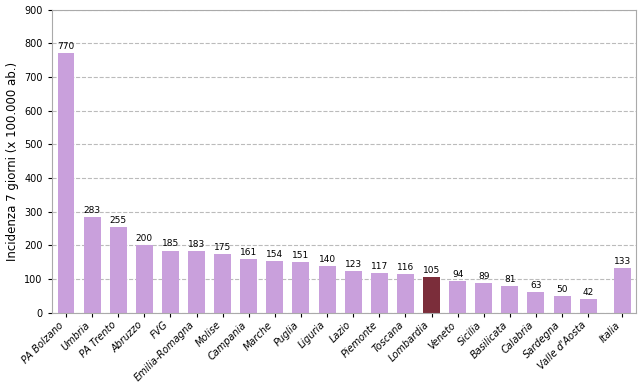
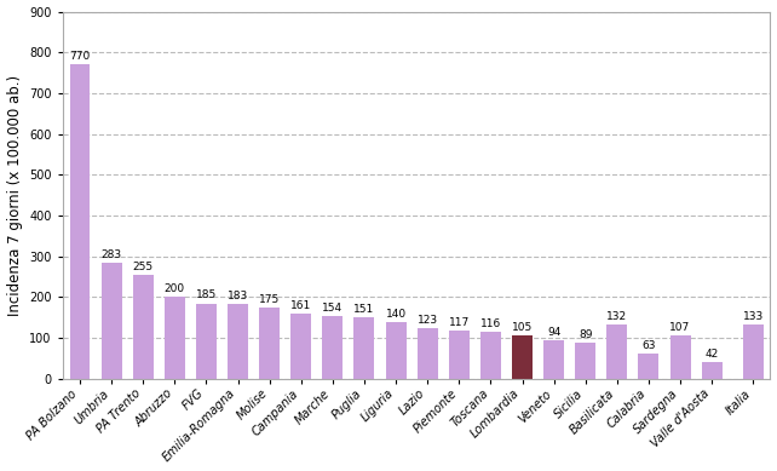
Basilicata: 81 -> 132
Sardegna: 50 -> 107
